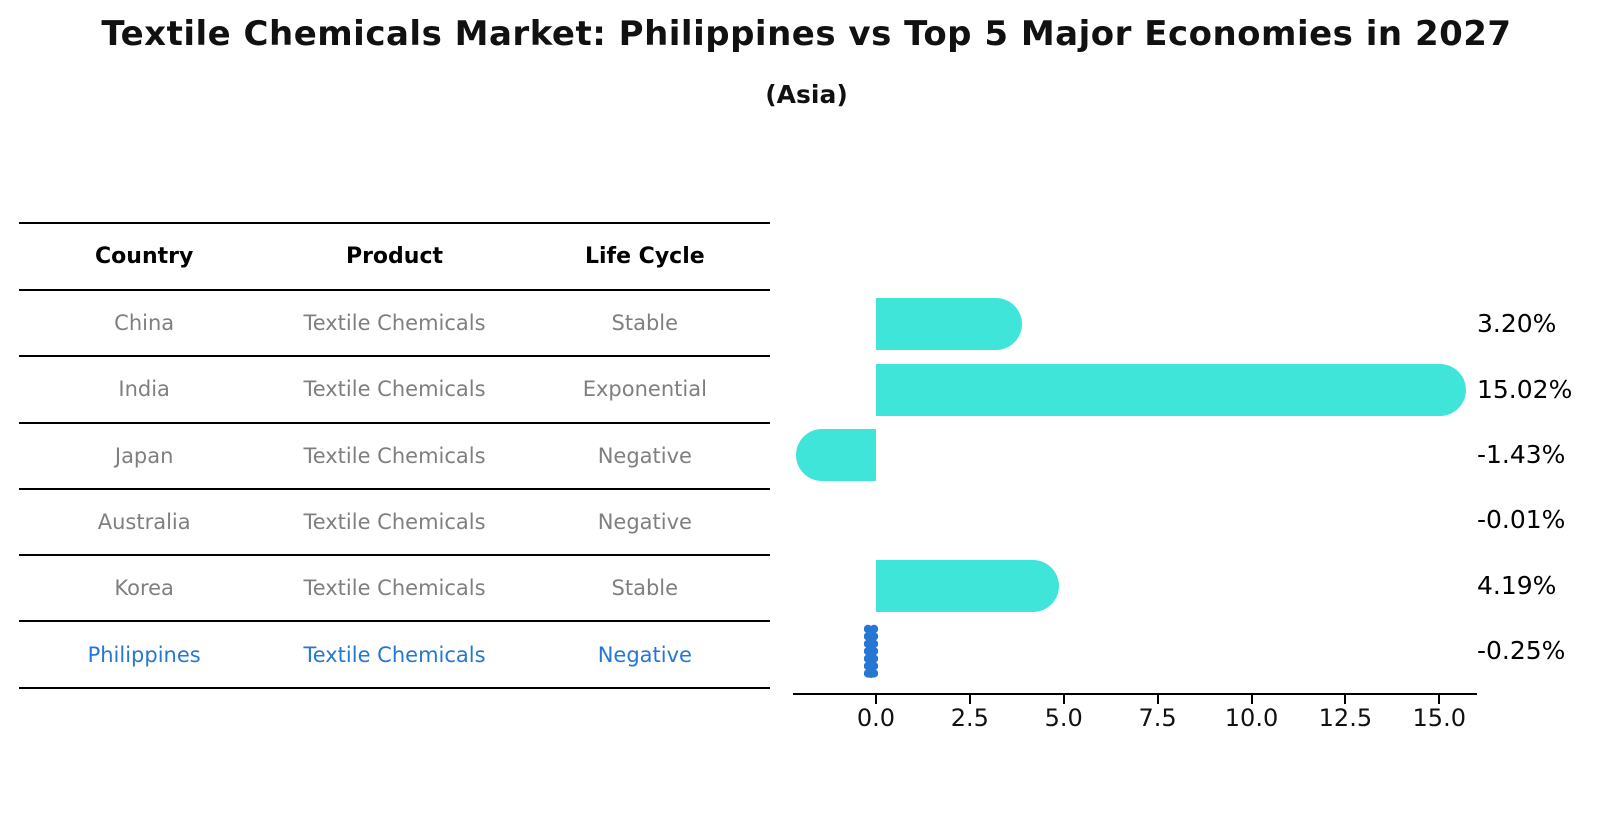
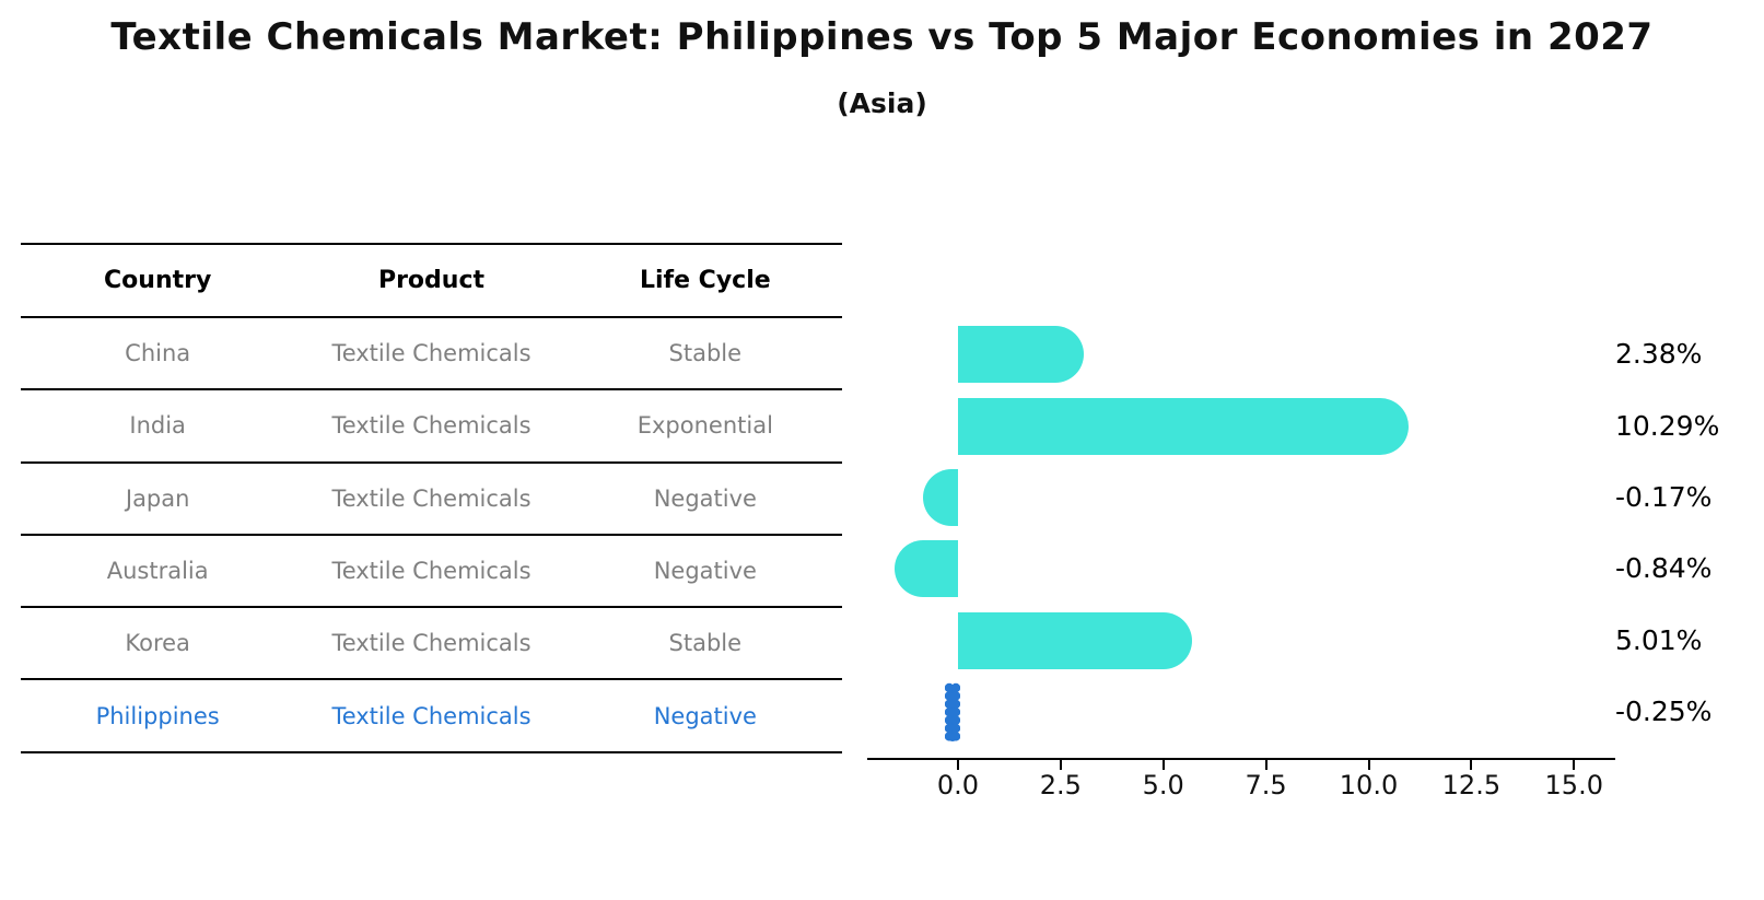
China: 3.20% -> 2.38%
India: 15.02% -> 10.29%
Japan: -1.43% -> -0.17%
Australia: -0.01% -> -0.84%
Korea: 4.19% -> 5.01%
